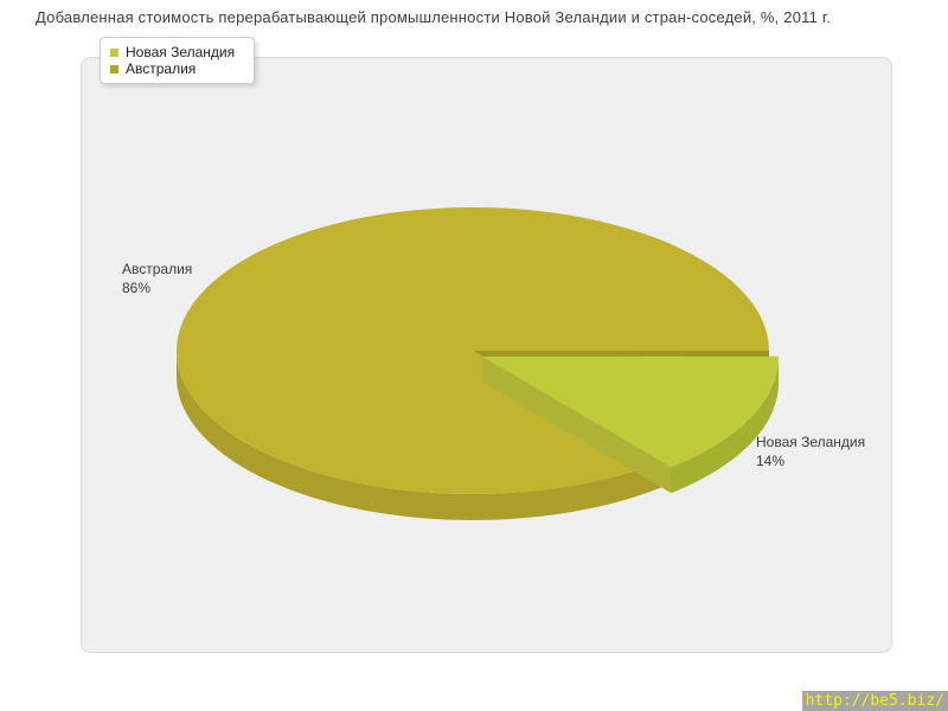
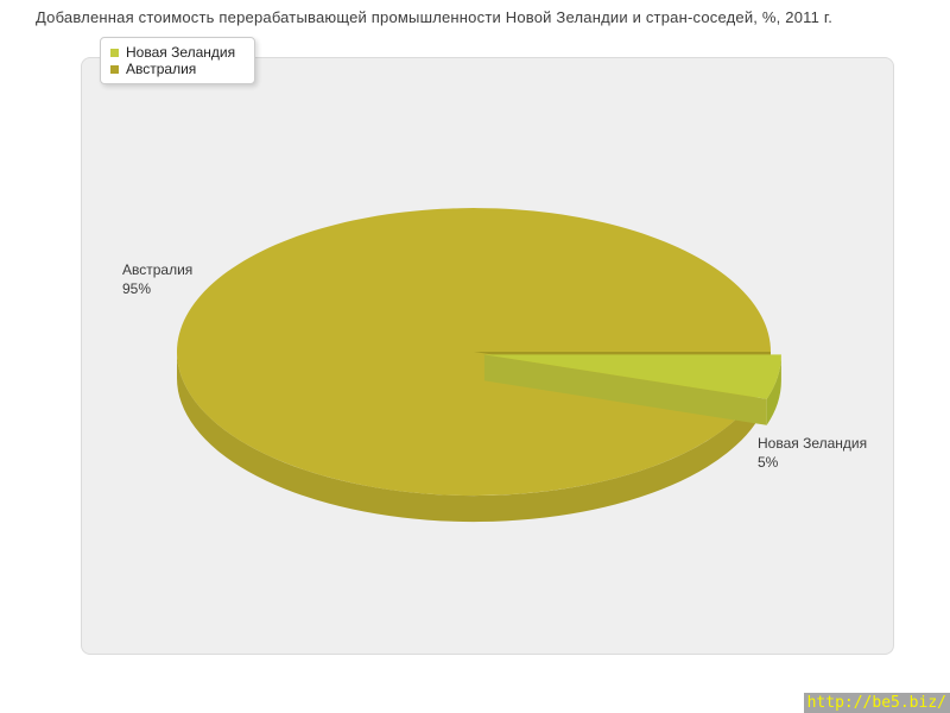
Новая Зеландия: 14% -> 5%
Австралия: 86% -> 95%
